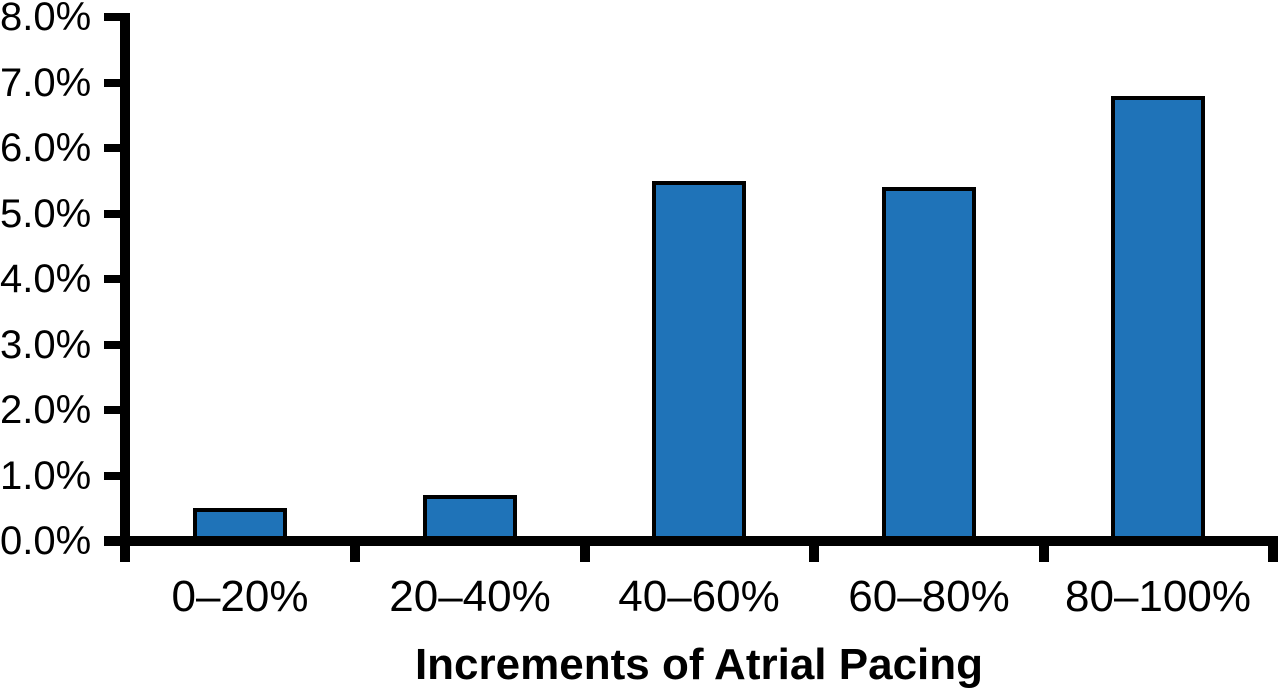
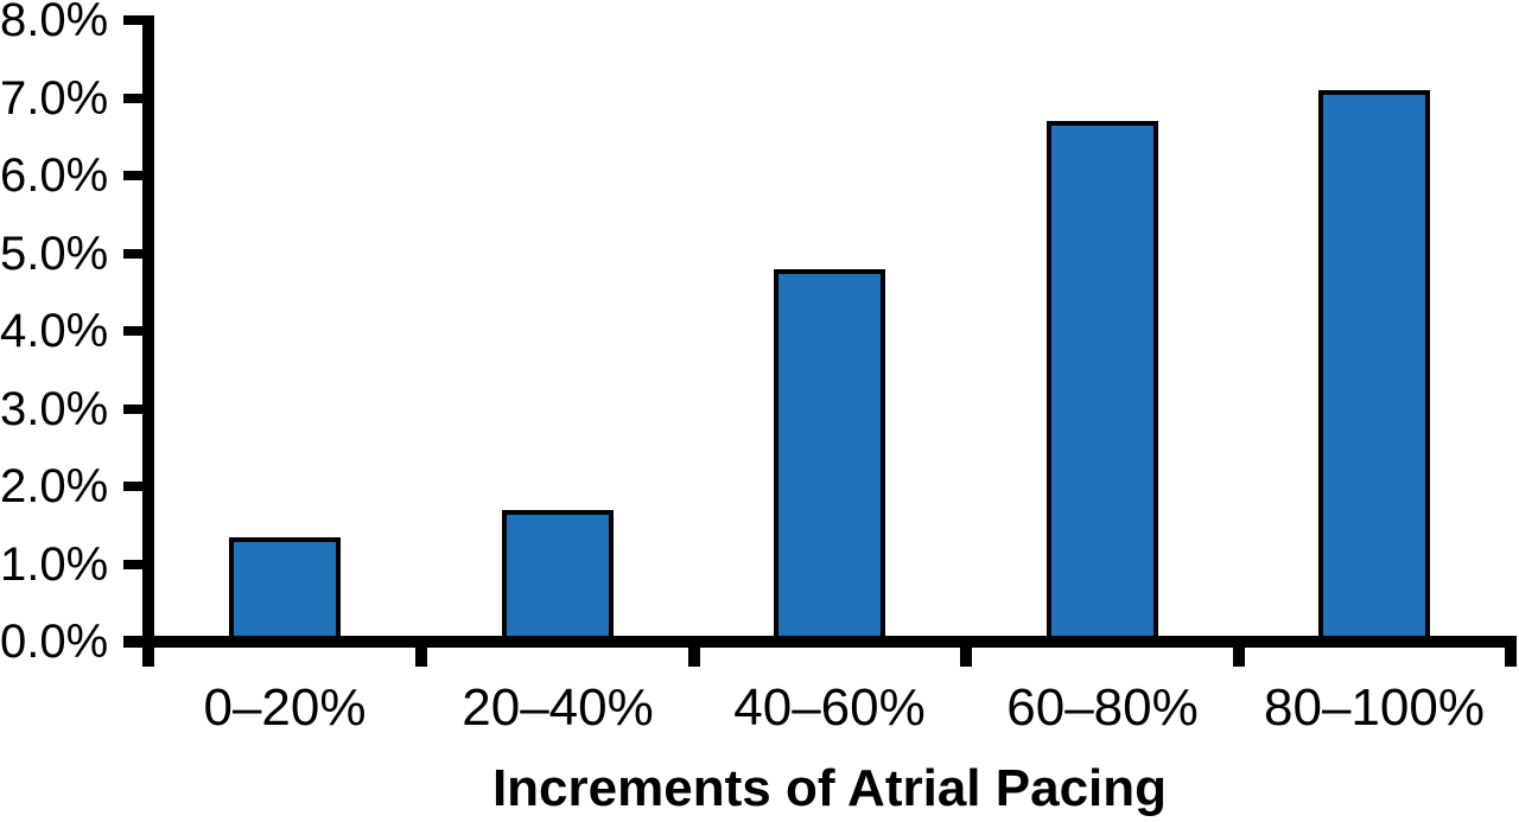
0–20%: 0.5% -> 1.4%
20–40%: 0.7% -> 1.7%
40–60%: 5.5% -> 4.8%
60–80%: 5.4% -> 6.7%
80–100%: 6.8% -> 7.1%
